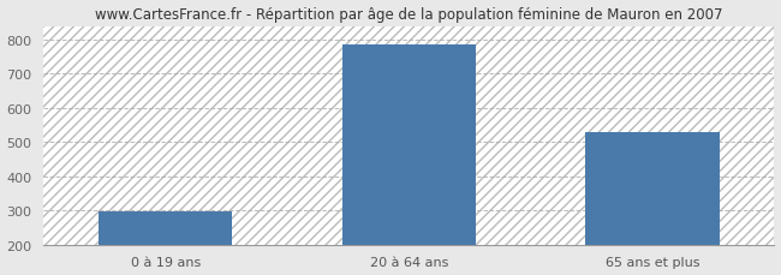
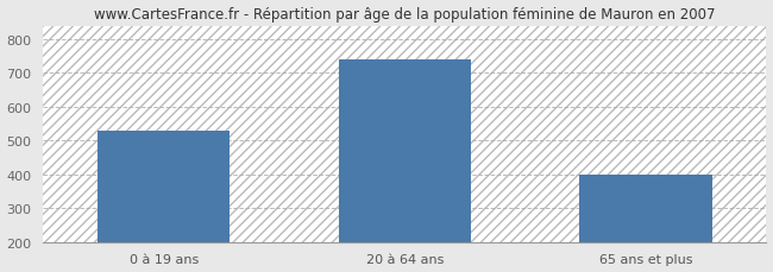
0 à 19 ans: 297 -> 530
20 à 64 ans: 787 -> 740
65 ans et plus: 530 -> 400
